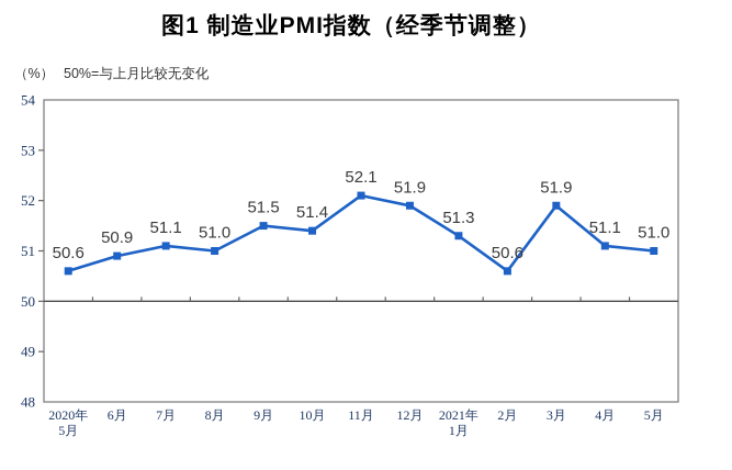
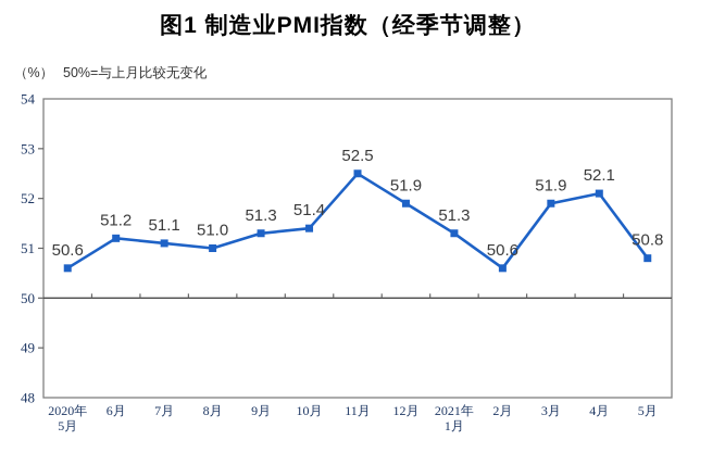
6月: 50.9 -> 51.2
9月: 51.5 -> 51.3
11月: 52.1 -> 52.5
4月: 51.1 -> 52.1
5月: 51.0 -> 50.8
